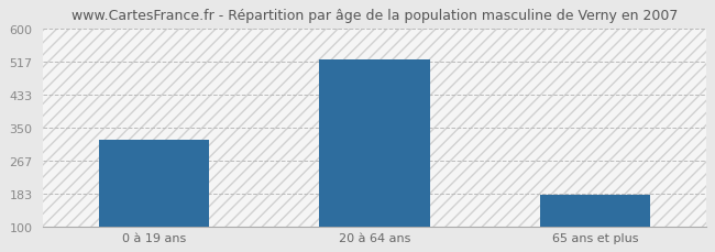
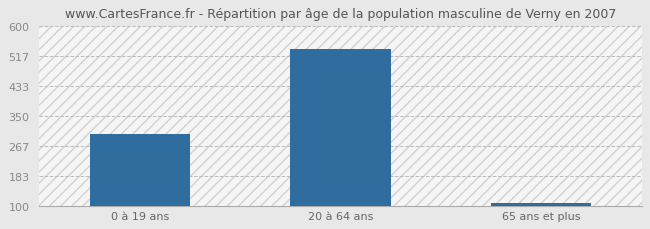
0 à 19 ans: 320 -> 300
20 à 64 ans: 520 -> 535
65 ans et plus: 180 -> 107
